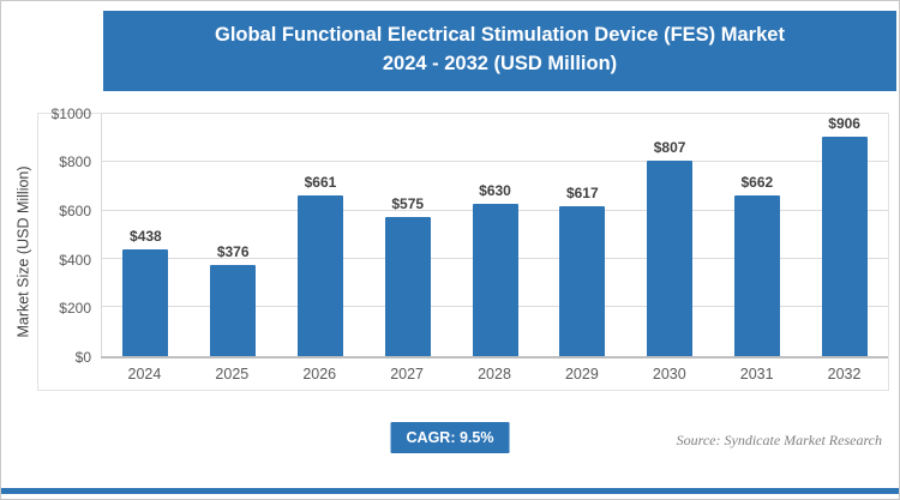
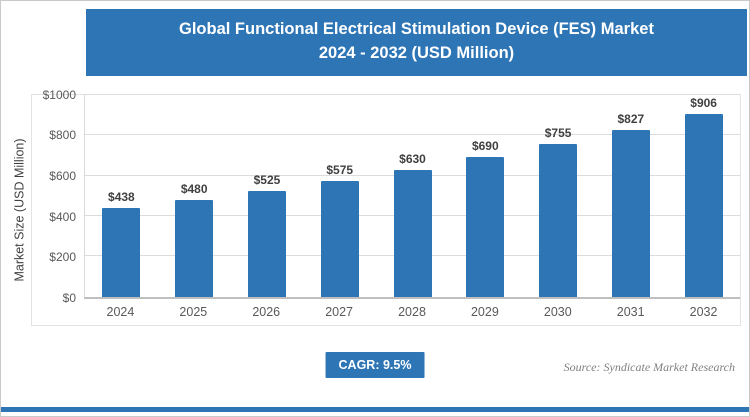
2025: $376 -> $480
2026: $661 -> $525
2029: $617 -> $690
2030: $807 -> $755
2031: $662 -> $827
